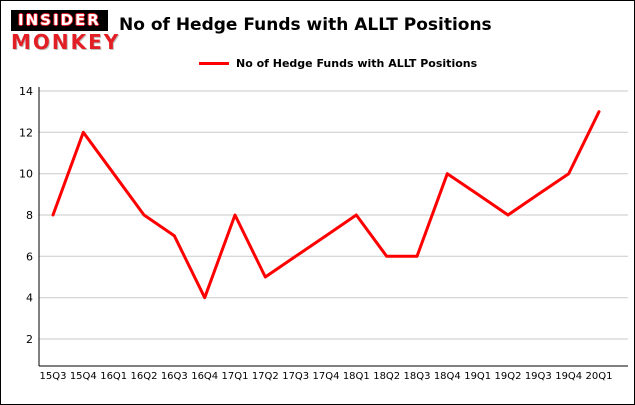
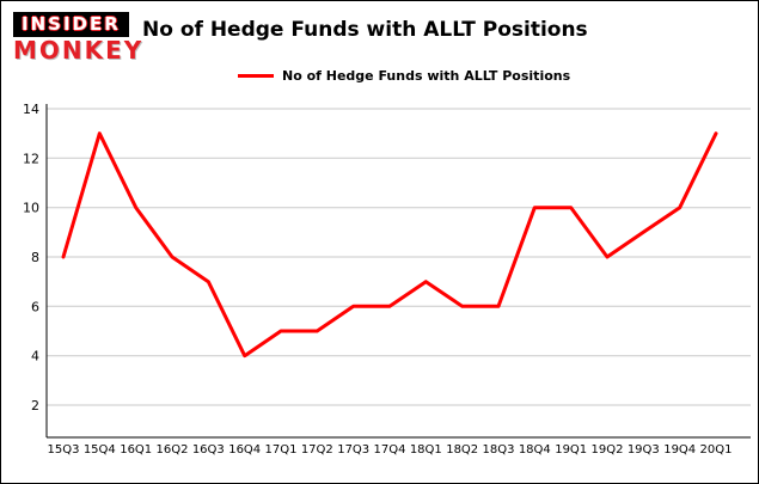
15Q4: 12 -> 13
17Q1: 8 -> 5
17Q4: 7 -> 6
18Q1: 8 -> 7
19Q1: 9 -> 10
